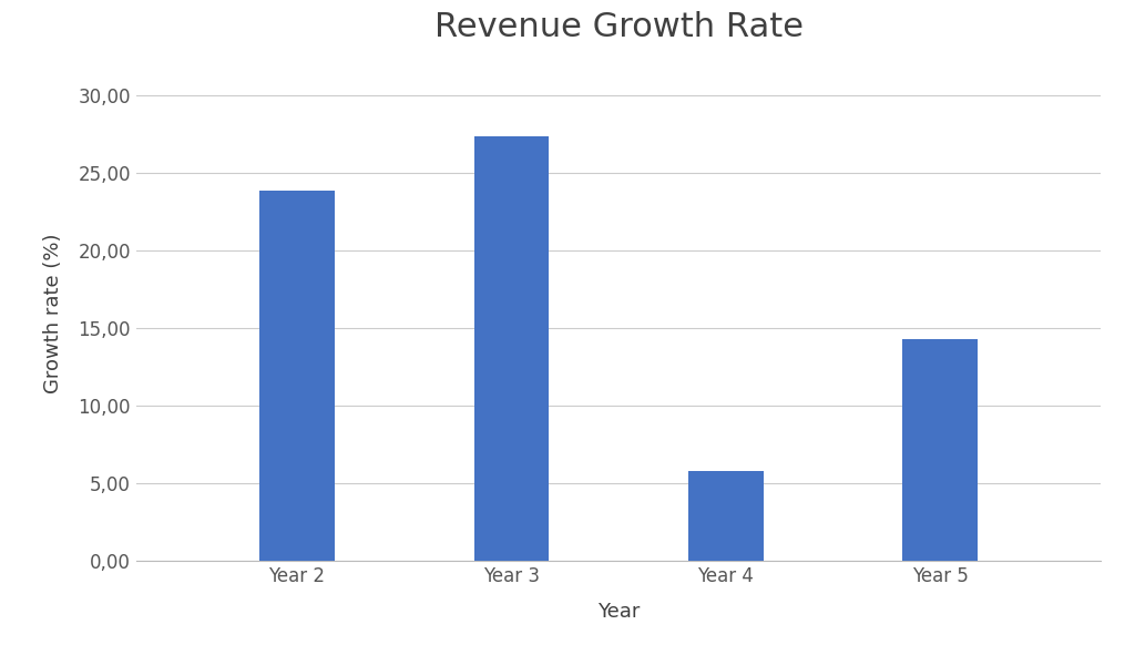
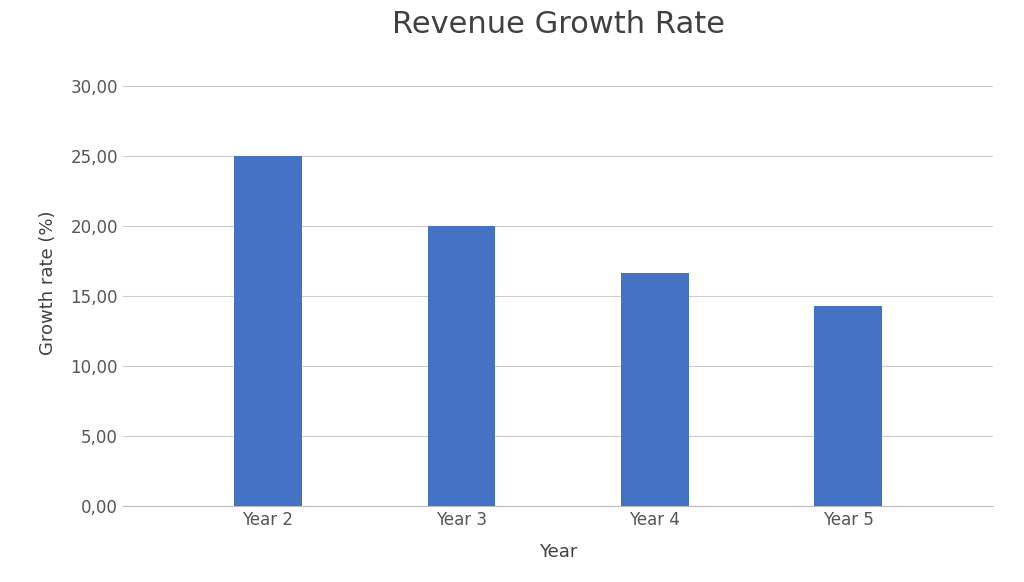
Year 2: 23,9 -> 25,0
Year 3: 27,4 -> 20,0
Year 4: 5,8 -> 16,7
